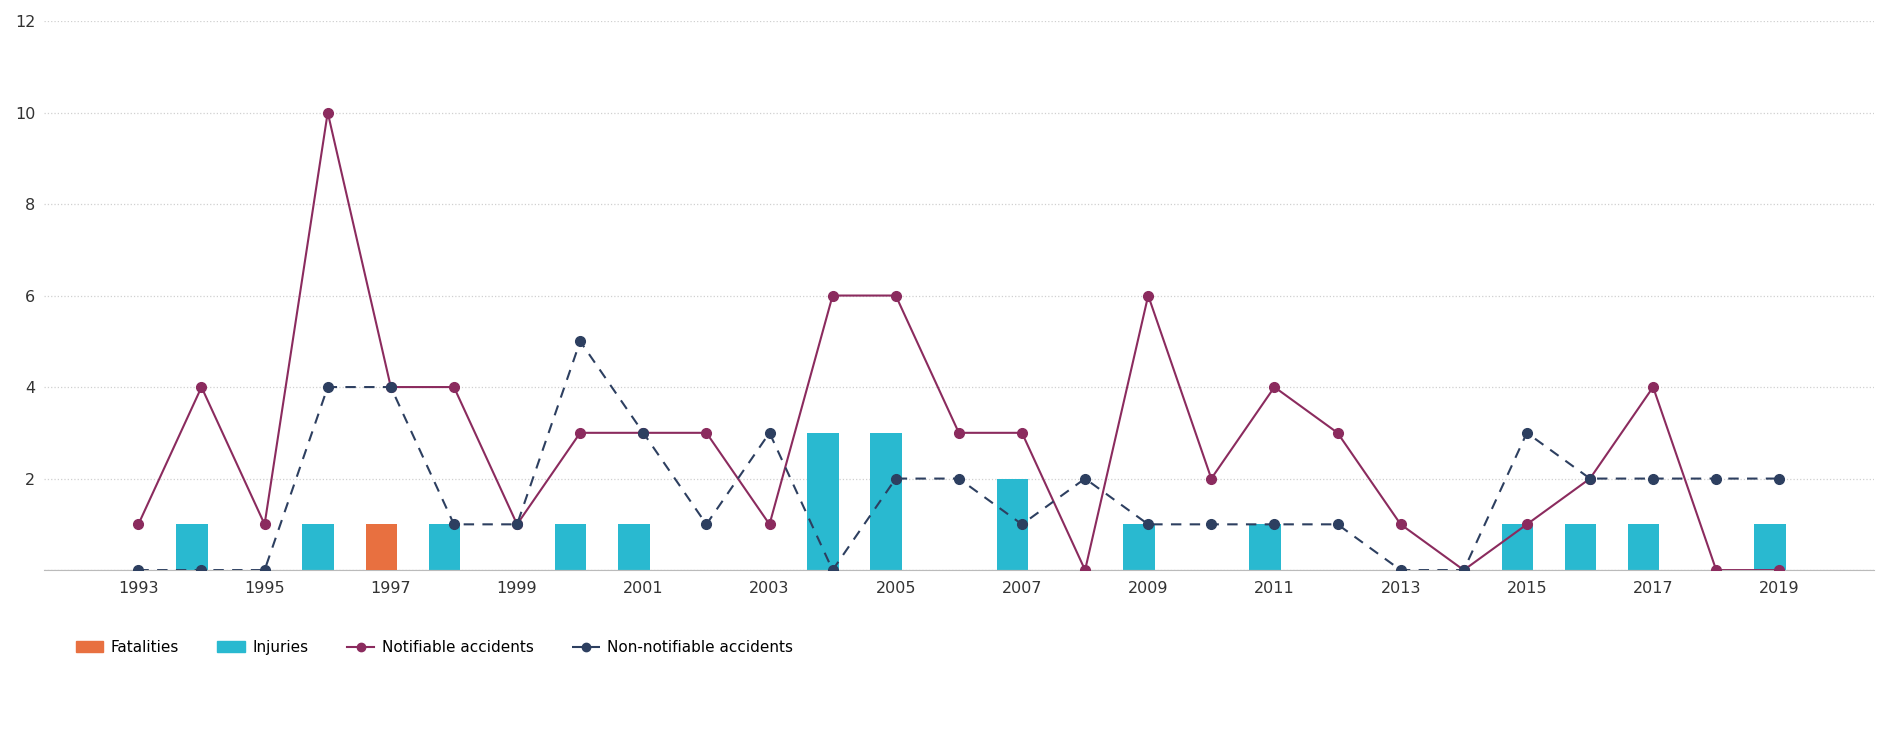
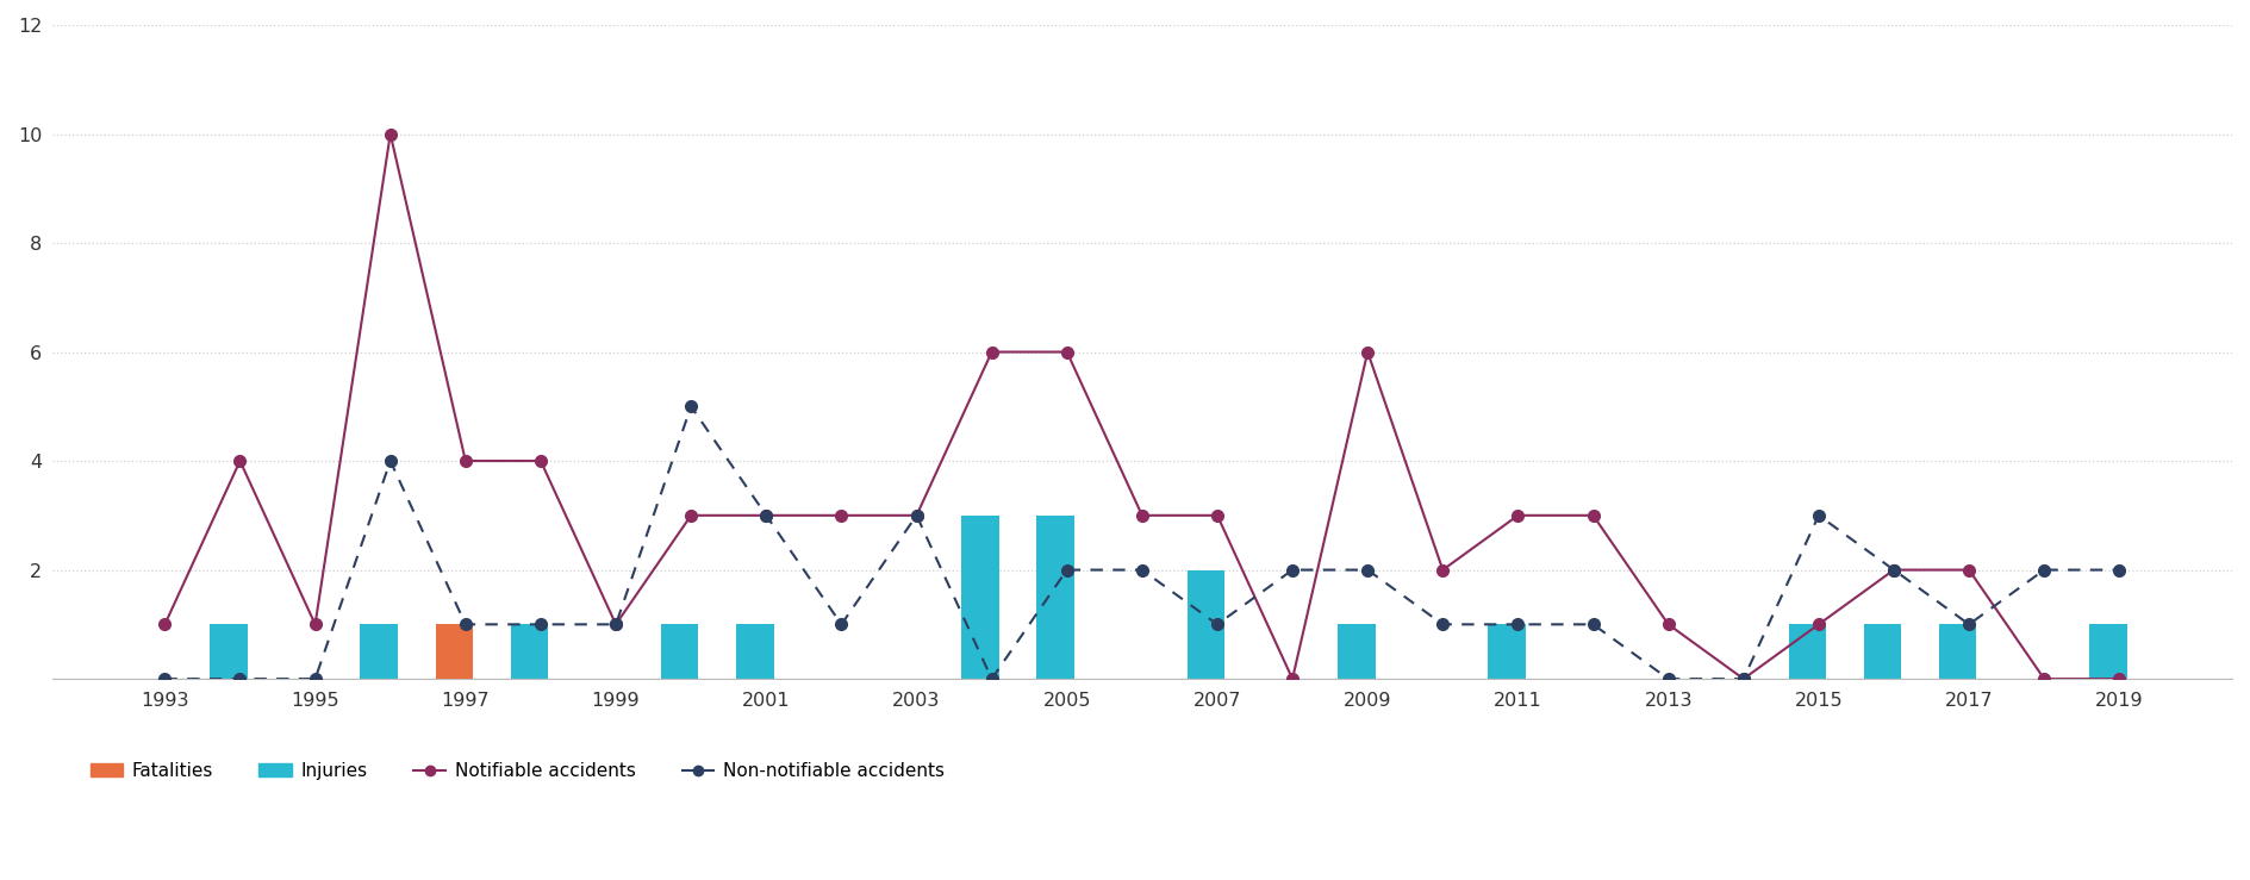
Non-notifiable accidents/1997: 4 -> 1
Notifiable accidents/2003: 1 -> 3
Non-notifiable accidents/2009: 1 -> 2
Notifiable accidents/2011: 4 -> 3
Notifiable accidents/2017: 4 -> 2
Non-notifiable accidents/2017: 2 -> 1
